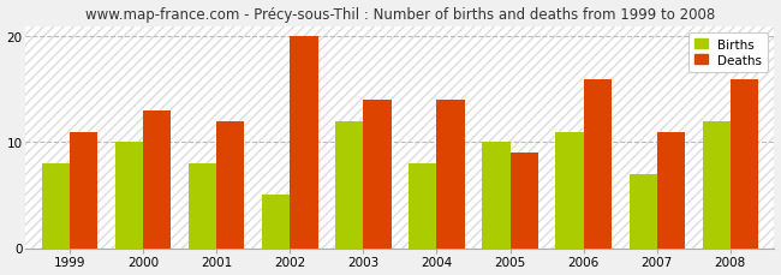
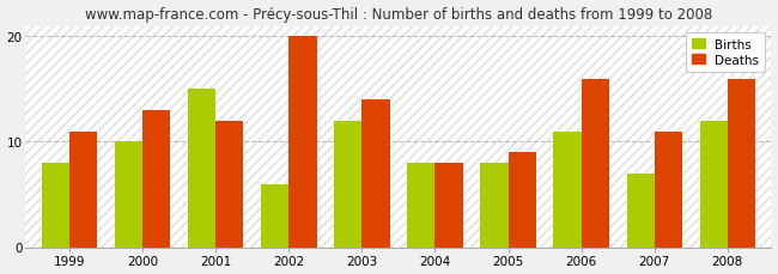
Births/2001: 8 -> 15
Births/2002: 5 -> 6
Deaths/2004: 14 -> 8
Births/2005: 10 -> 8
